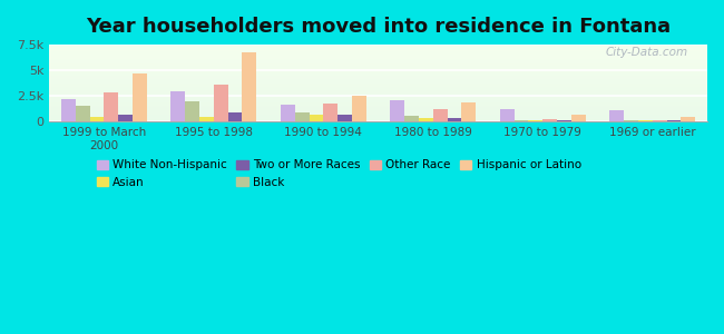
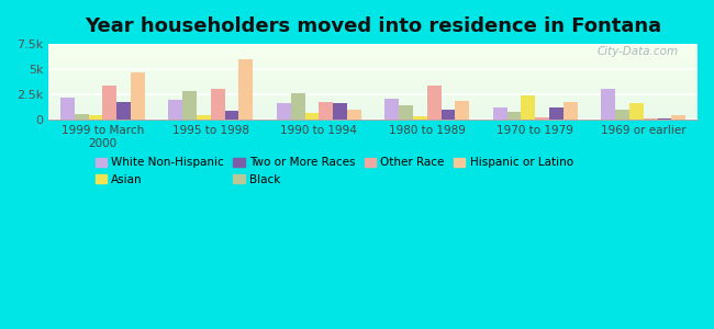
Black/1999 to March 2000: 1.5k -> 0.6k
Other Race/1999 to March 2000: 2.8k -> 3.4k
Two or More Races/1999 to March 2000: 0.6k -> 1.8k
White Non-Hispanic/1995 to 1998: 2.9k -> 2.0k
Black/1995 to 1998: 2.0k -> 2.8k
Other Race/1995 to 1998: 3.6k -> 3.0k
Hispanic or Latino/1995 to 1998: 6.7k -> 6.0k
Black/1990 to 1994: 0.8k -> 2.6k
Two or More Races/1990 to 1994: 0.6k -> 1.6k
Hispanic or Latino/1990 to 1994: 2.6k -> 1.0k
Black/1980 to 1989: 0.6k -> 1.4k
Other Race/1980 to 1989: 1.2k -> 3.4k
Two or More Races/1980 to 1989: 0.4k -> 1.0k
Black/1970 to 1979: 0.1k -> 0.8k
Asian/1970 to 1979: 0.1k -> 2.4k
Two or More Races/1970 to 1979: 0.1k -> 1.2k
Hispanic or Latino/1970 to 1979: 0.7k -> 1.8k
White Non-Hispanic/1969 or earlier: 1.2k -> 3.0k
Black/1969 or earlier: 0.1k -> 1.0k
Asian/1969 or earlier: 0.1k -> 1.6k
